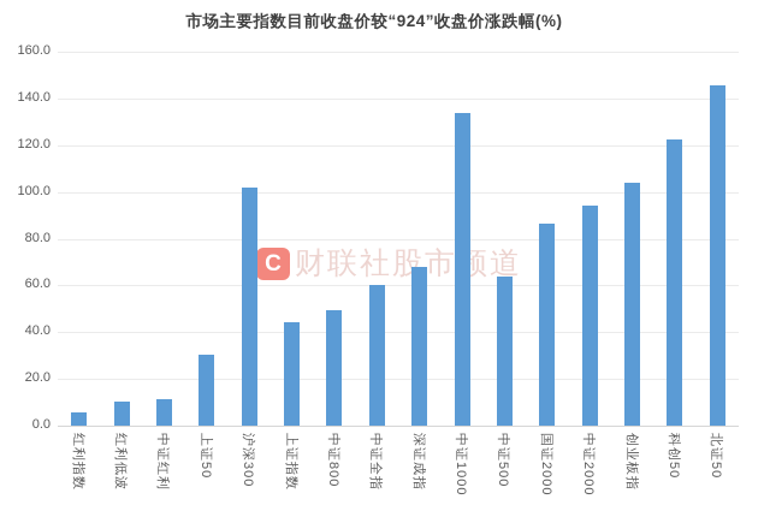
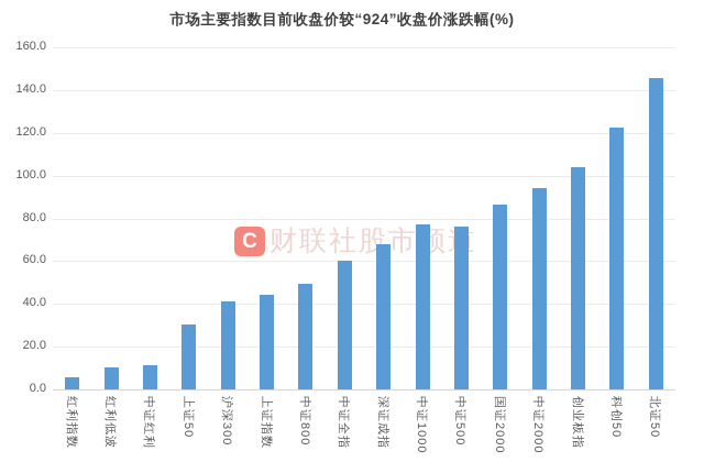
沪深300: 102 -> 41
中证1000: 134 -> 77
中证500: 64 -> 76
